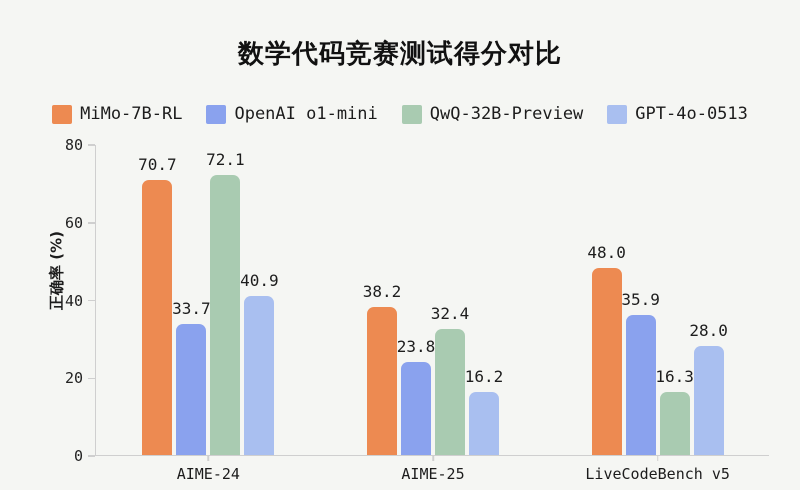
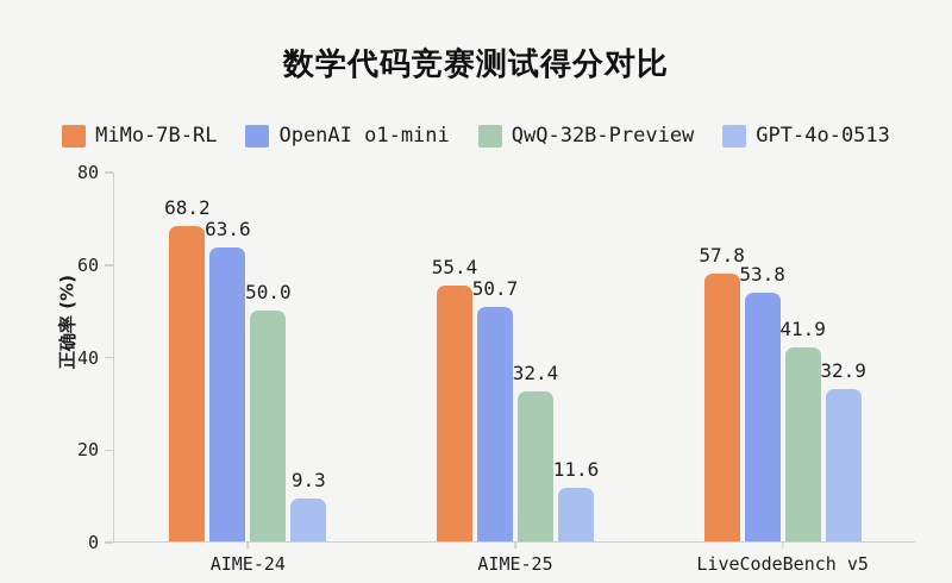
MiMo-7B-RL/AIME-24: 70.7 -> 68.2
OpenAI o1-mini/AIME-24: 33.7 -> 63.6
QwQ-32B-Preview/AIME-24: 72.1 -> 50.0
GPT-4o-0513/AIME-24: 40.9 -> 9.3
MiMo-7B-RL/AIME-25: 38.2 -> 55.4
OpenAI o1-mini/AIME-25: 23.8 -> 50.7
GPT-4o-0513/AIME-25: 16.2 -> 11.6
MiMo-7B-RL/LiveCodeBench v5: 48.0 -> 57.8
OpenAI o1-mini/LiveCodeBench v5: 35.9 -> 53.8
QwQ-32B-Preview/LiveCodeBench v5: 16.3 -> 41.9
GPT-4o-0513/LiveCodeBench v5: 28.0 -> 32.9
